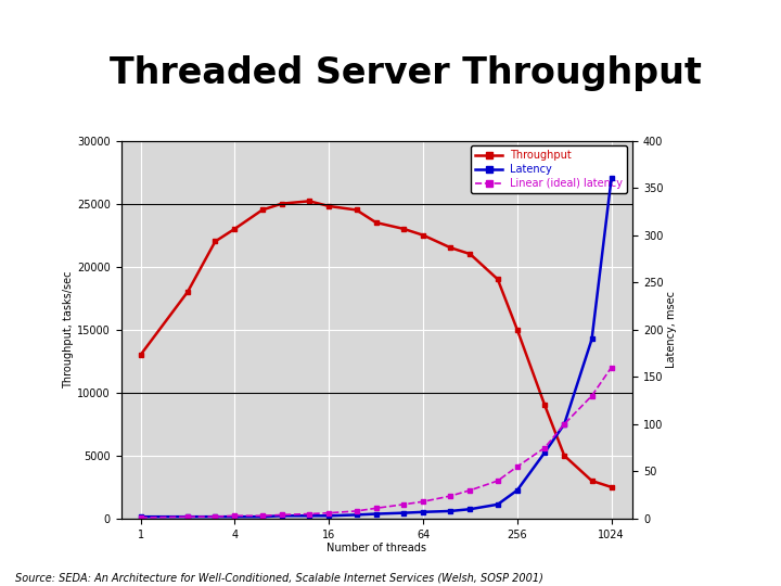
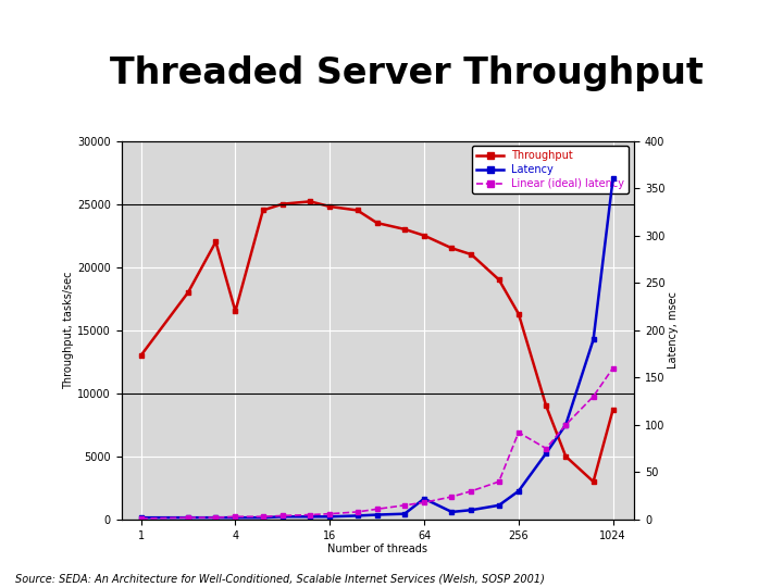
Throughput/4: 23000 -> 16500
Latency/64: 7 -> 22
Throughput/256: 15000 -> 16300
Linear (ideal) latency/256: 55 -> 92
Throughput/1024: 2500 -> 8700
